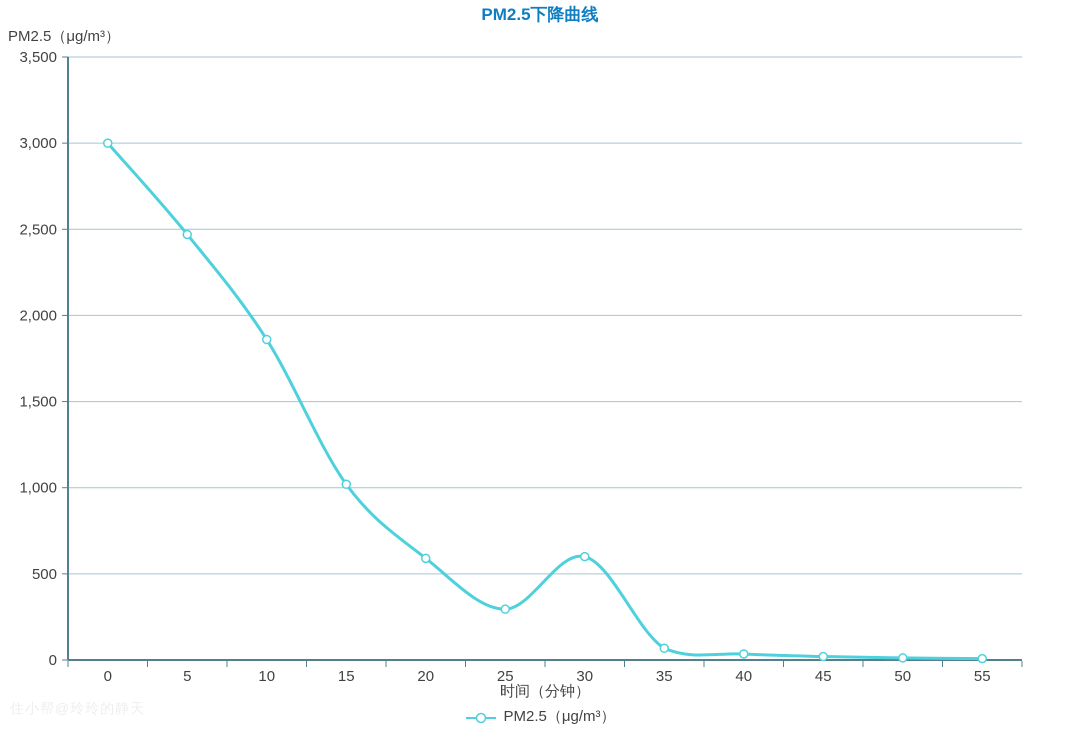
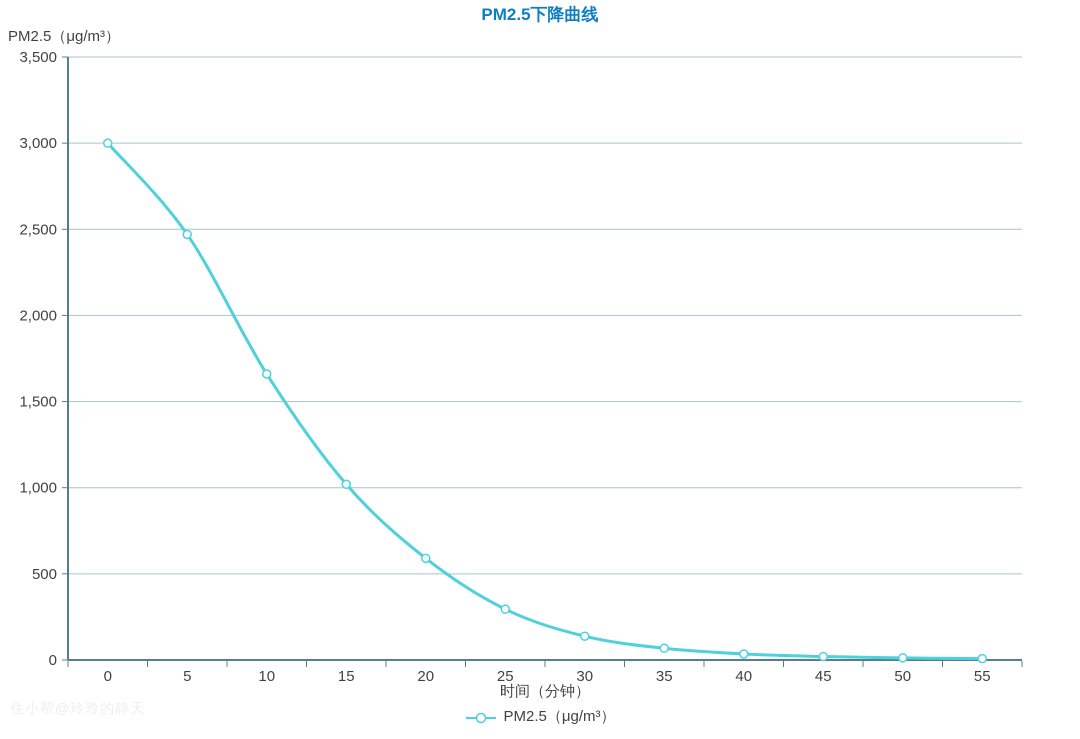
10: 1860 -> 1660
30: 600 -> 140
